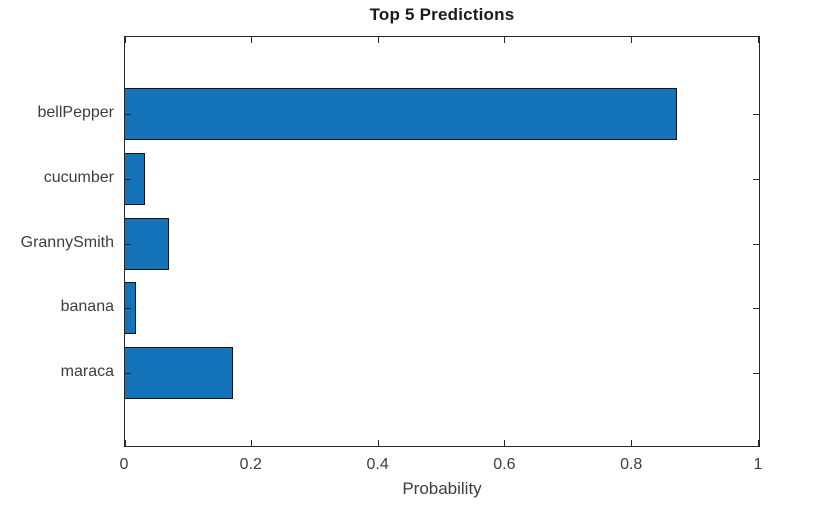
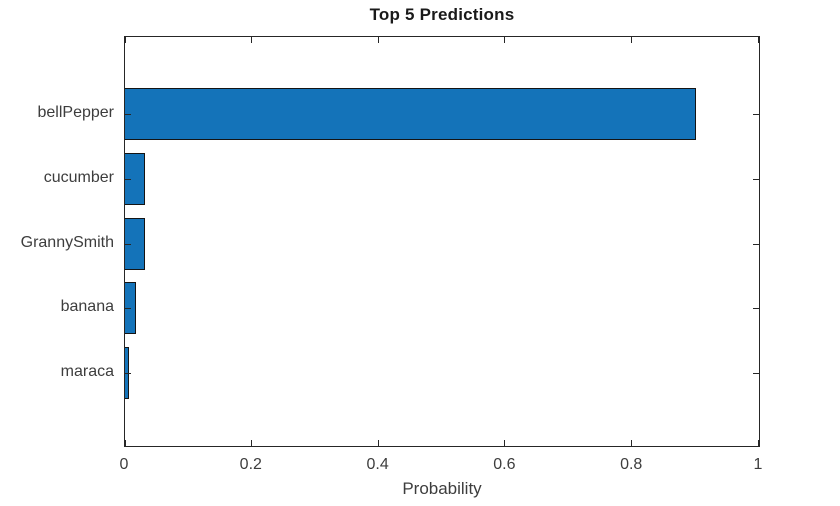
bellPepper: 0.87 -> 0.90
GrannySmith: 0.07 -> 0.03
maraca: 0.17 -> 0.01
